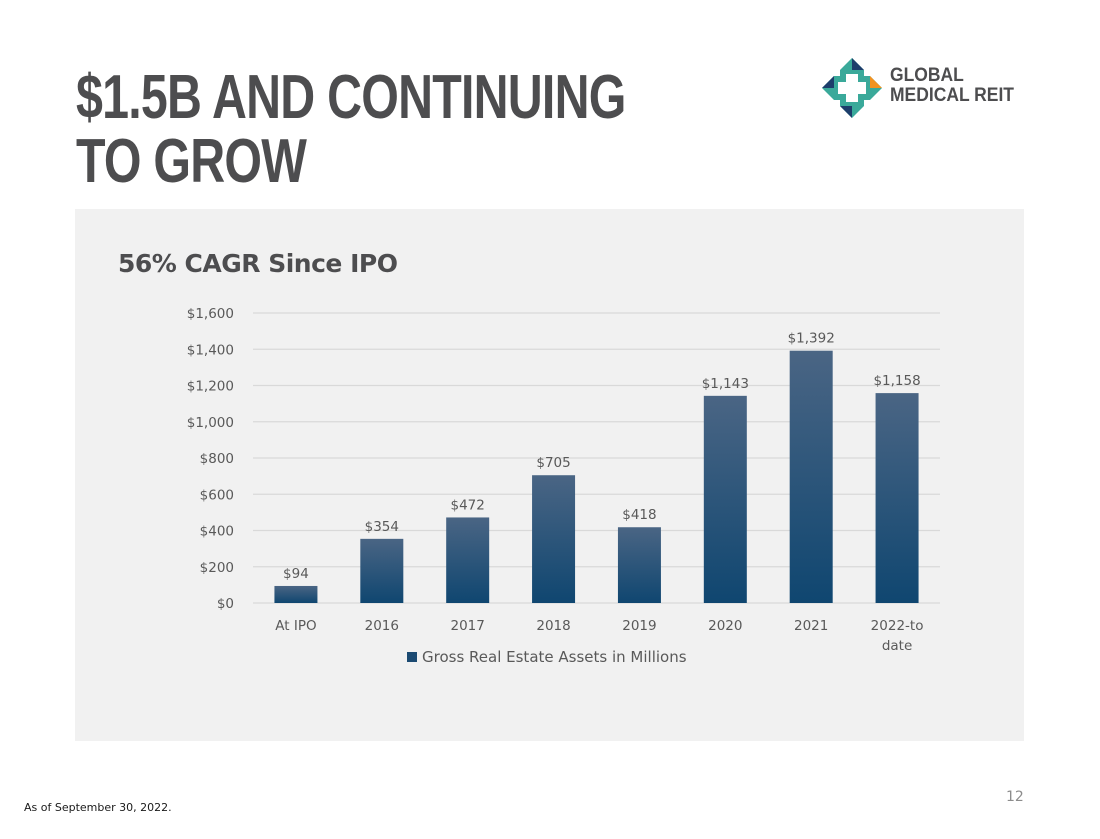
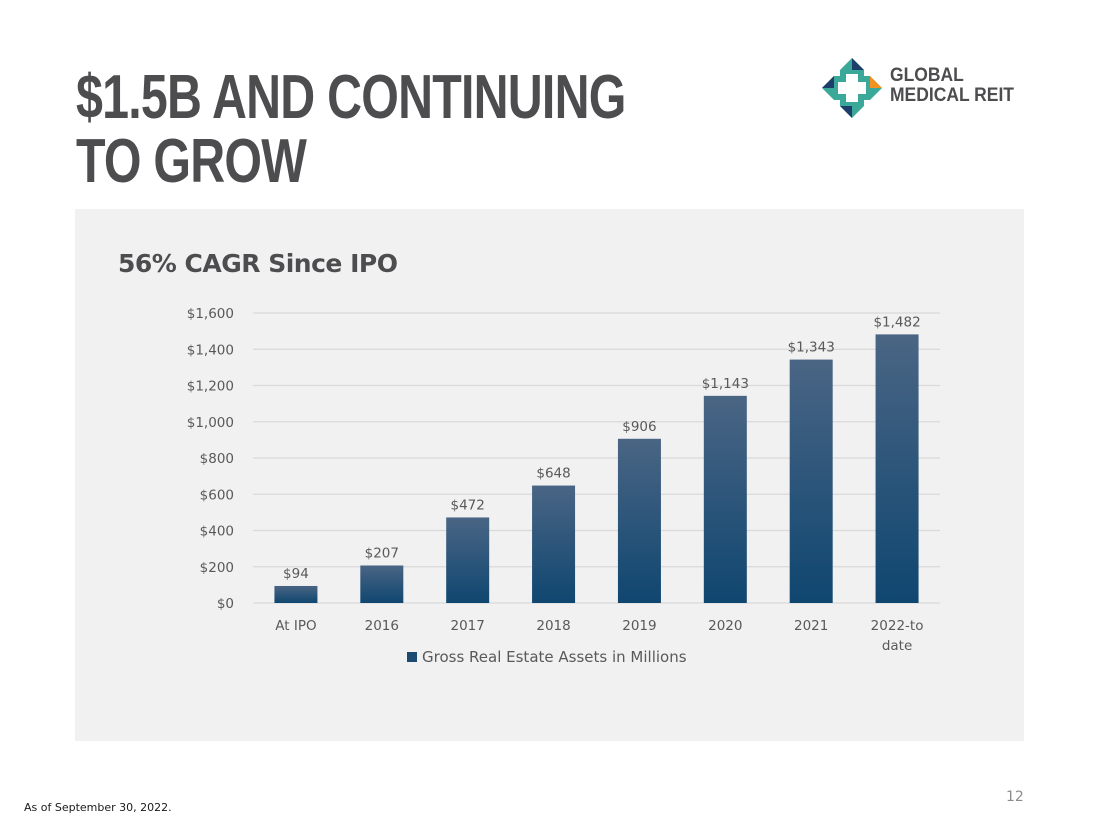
2016: $354 -> $207
2018: $705 -> $648
2019: $418 -> $906
2021: $1,392 -> $1,343
2022-to date: $1,158 -> $1,482
